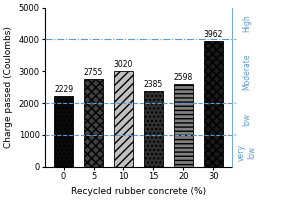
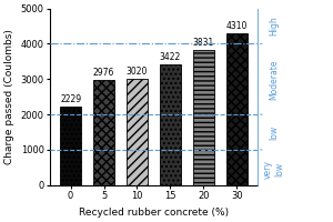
5: 2755 -> 2976
15: 2385 -> 3422
20: 2598 -> 3831
30: 3962 -> 4310
